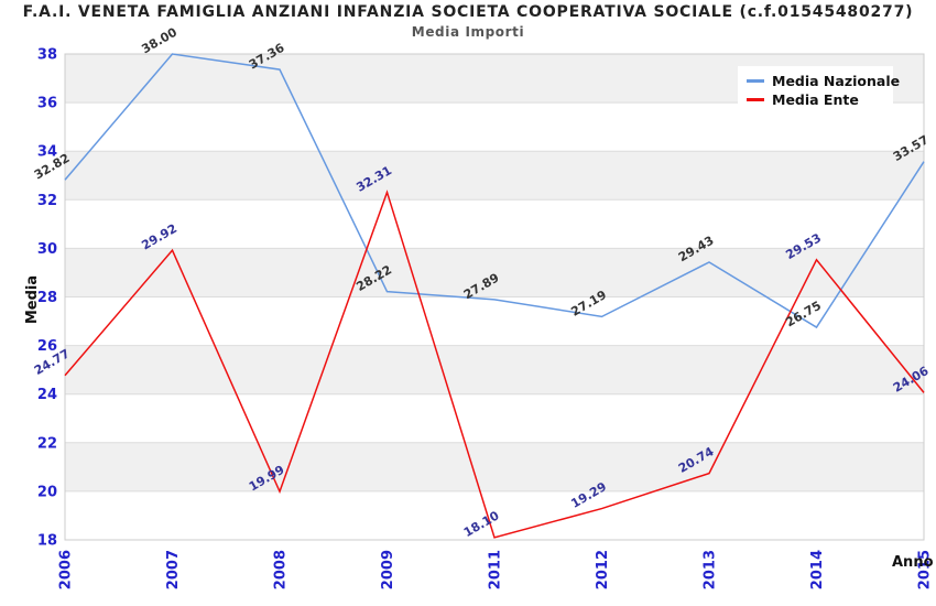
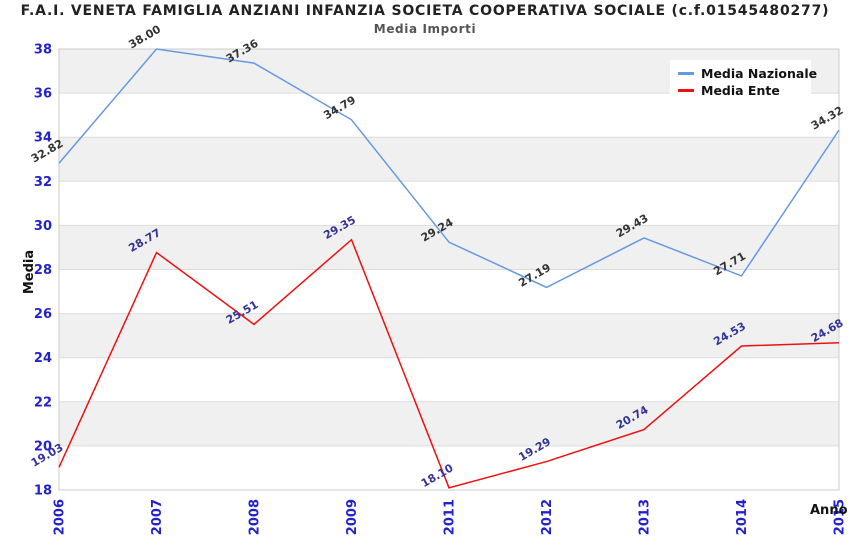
Media Ente/2006: 24.77 -> 19.03
Media Ente/2007: 29.92 -> 28.77
Media Ente/2008: 19.99 -> 25.51
Media Nazionale/2009: 28.22 -> 34.79
Media Ente/2009: 32.31 -> 29.35
Media Nazionale/2011: 27.89 -> 29.24
Media Nazionale/2014: 26.75 -> 27.71
Media Ente/2014: 29.53 -> 24.53
Media Nazionale/2015: 33.57 -> 34.32
Media Ente/2015: 24.06 -> 24.68
